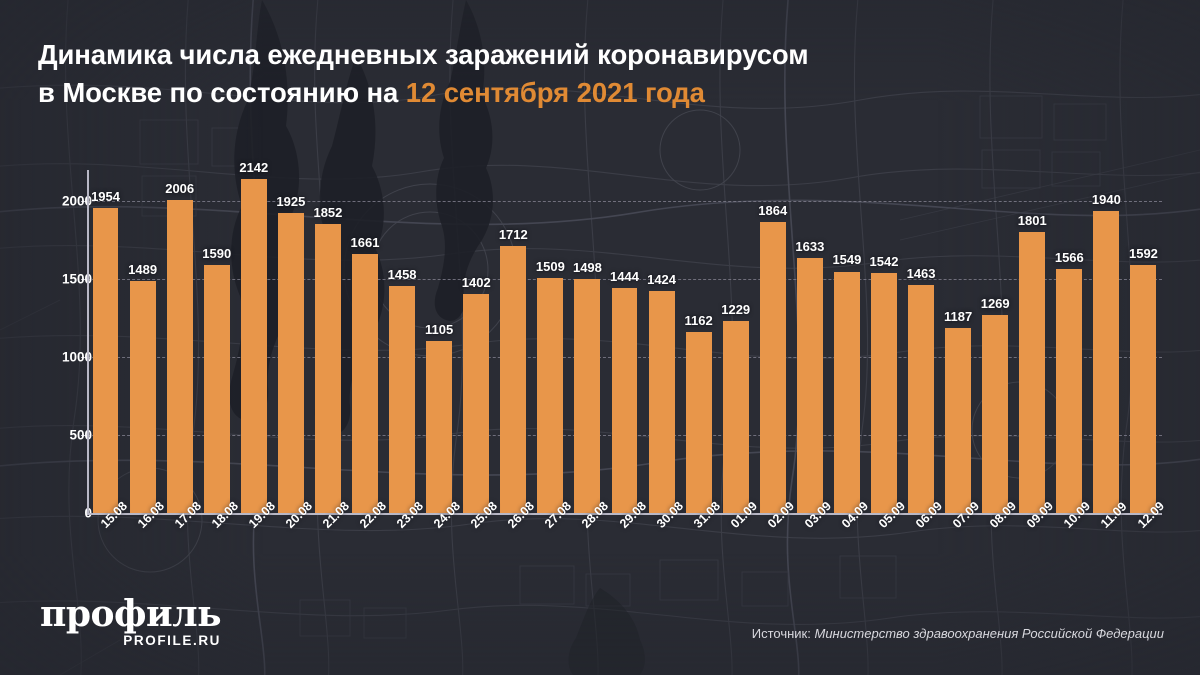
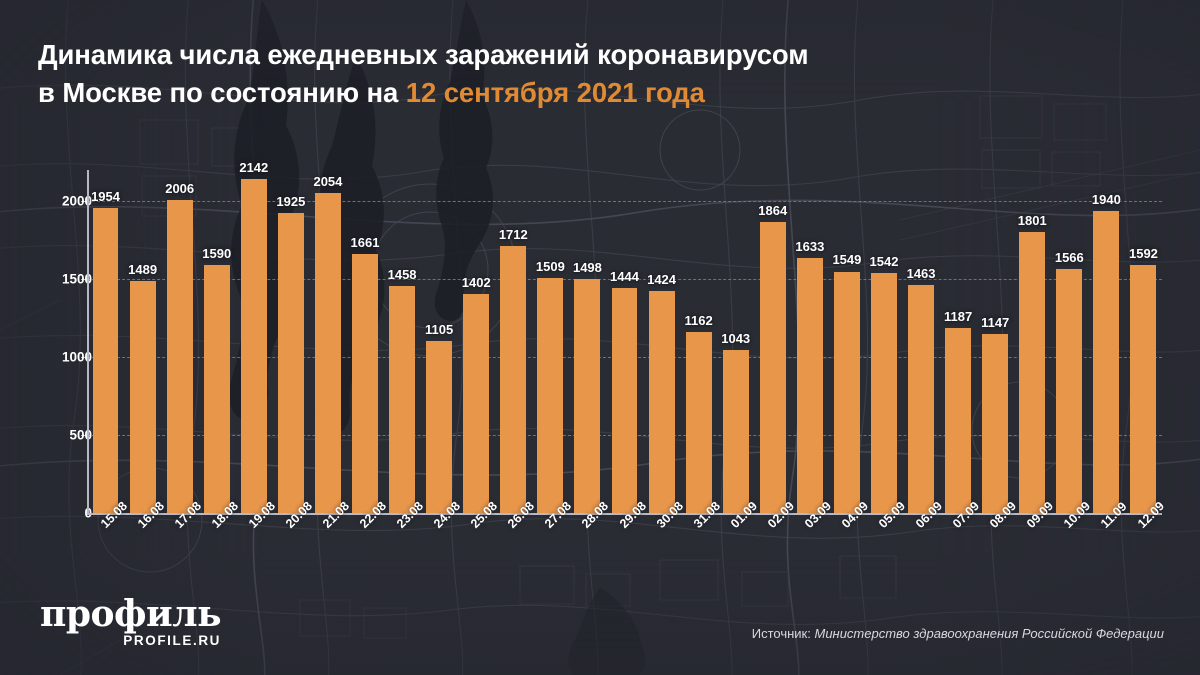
21.08: 1852 -> 2054
01.09: 1229 -> 1043
08.09: 1269 -> 1147
